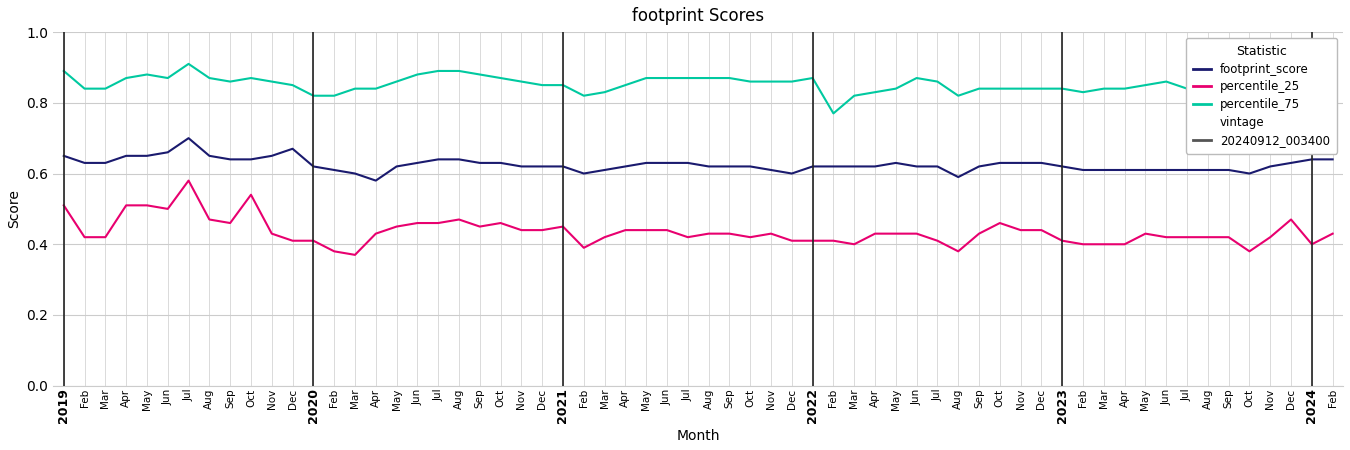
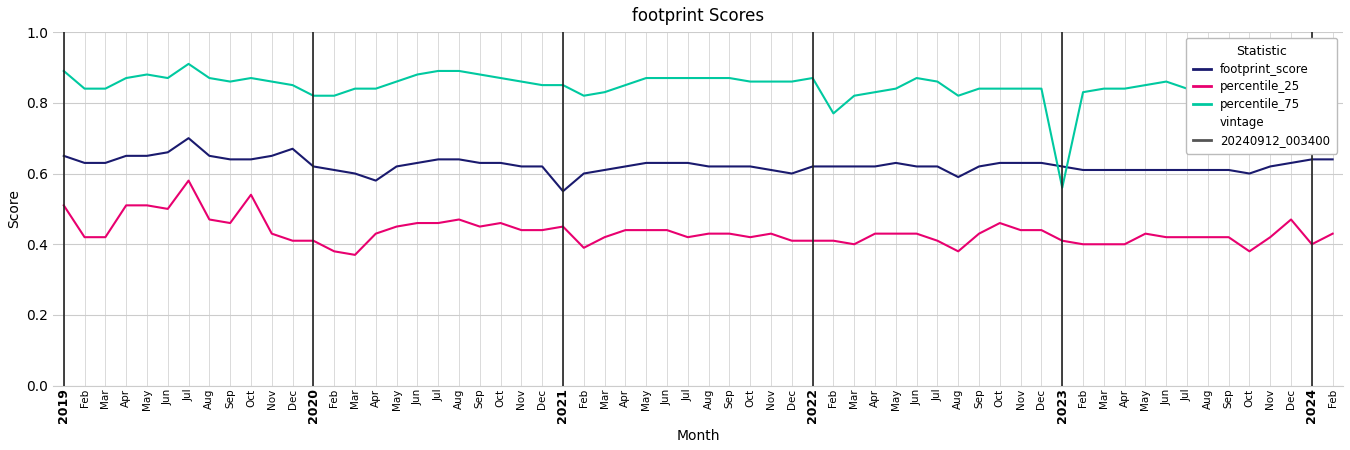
footprint_score/2021: 0.62 -> 0.55
percentile_75/2023: 0.84 -> 0.56
